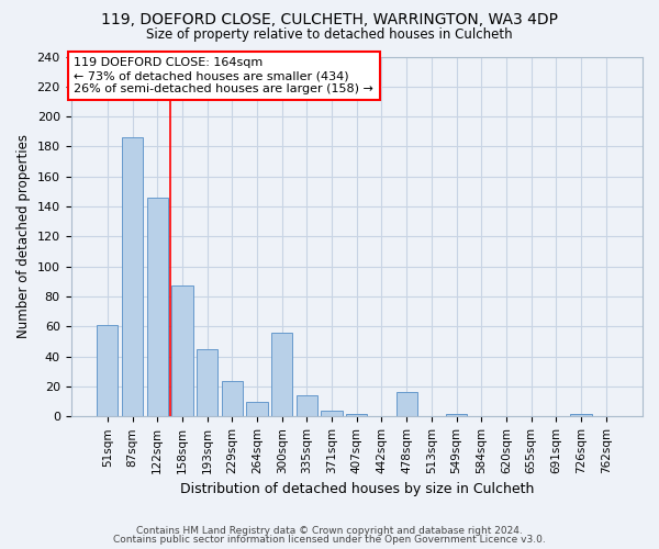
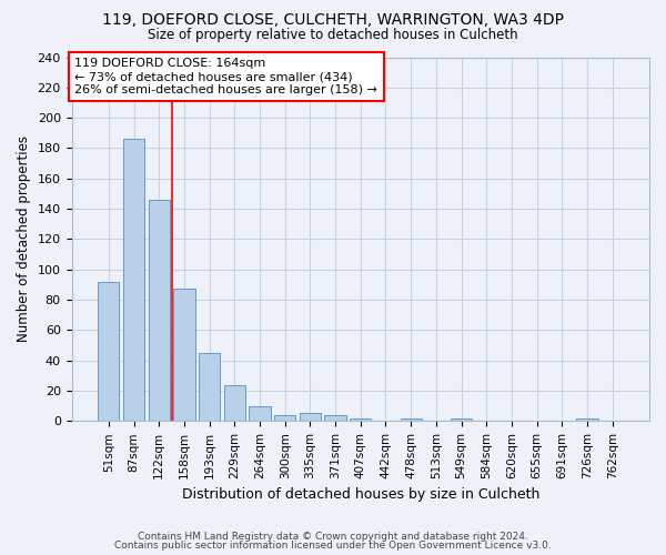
51sqm: 61 -> 92
300sqm: 56 -> 4
335sqm: 14 -> 5
478sqm: 16 -> 2
